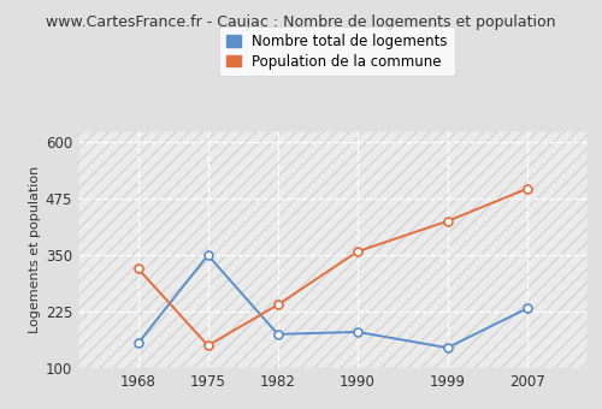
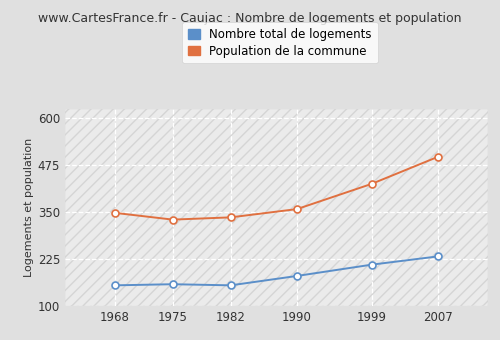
Population de la commune/1968: 320 -> 348
Nombre total de logements/1975: 350 -> 158
Population de la commune/1975: 150 -> 330
Nombre total de logements/1982: 175 -> 155
Population de la commune/1982: 240 -> 336
Nombre total de logements/1999: 145 -> 210
